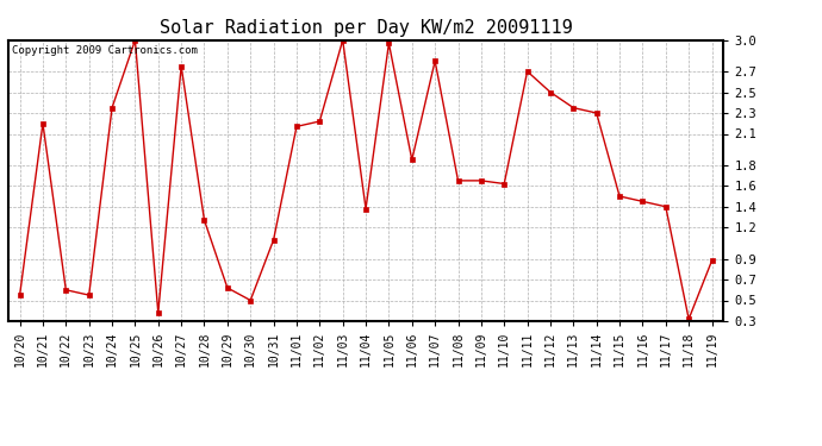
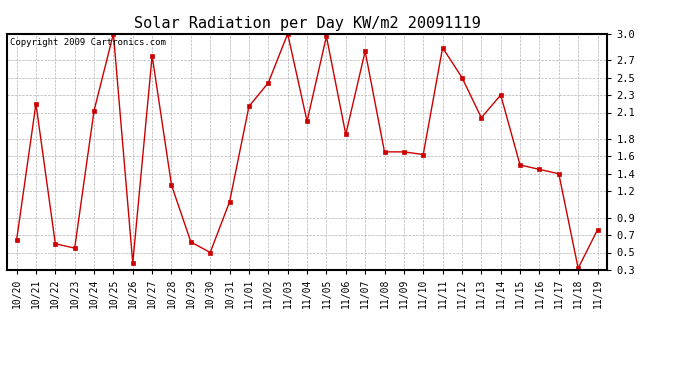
10/20: 0.55 -> 0.64
10/24: 2.35 -> 2.12
11/02: 2.22 -> 2.44
11/04: 1.38 -> 2.00
11/11: 2.70 -> 2.84
11/13: 2.35 -> 2.04
11/19: 0.88 -> 0.76
